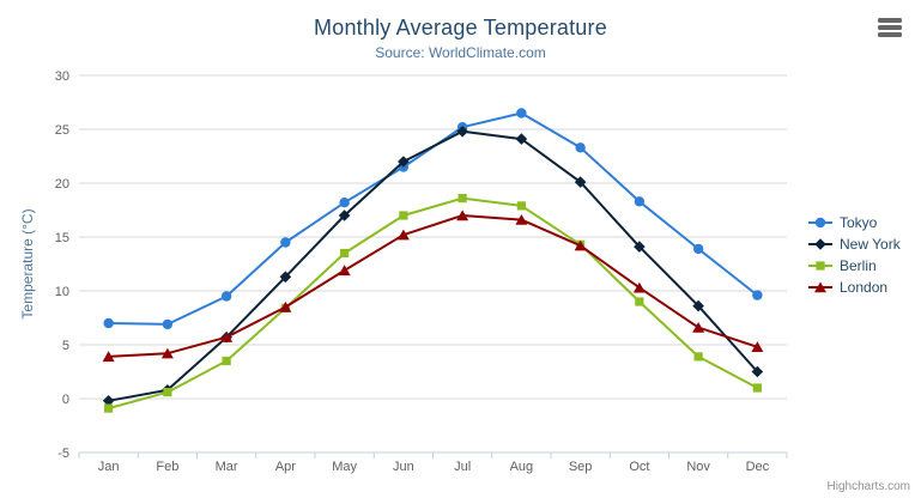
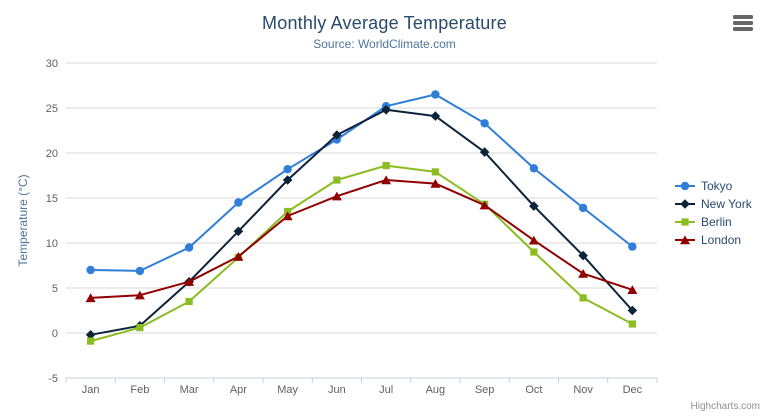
London/May: 12 -> 13
